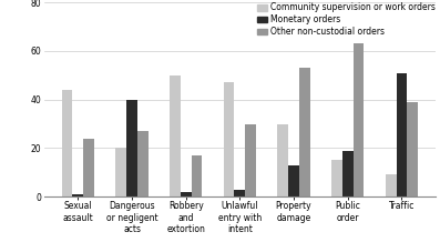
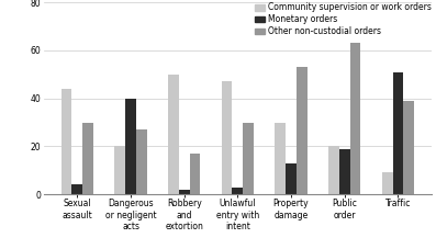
Monetary orders/Sexual assault: 1 -> 4
Other non-custodial orders/Sexual assault: 24 -> 30
Community supervision or work orders/Public order: 15 -> 20
